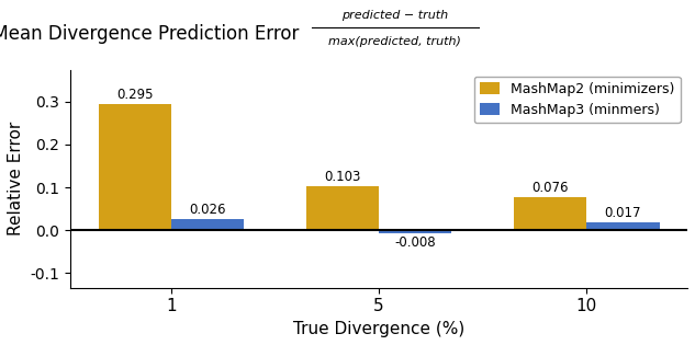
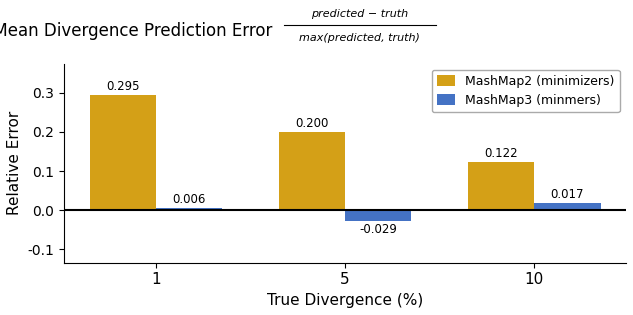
MashMap3 (minmers)/1: 0.026 -> 0.006
MashMap2 (minimizers)/5: 0.103 -> 0.200
MashMap3 (minmers)/5: -0.008 -> -0.029
MashMap2 (minimizers)/10: 0.076 -> 0.122
